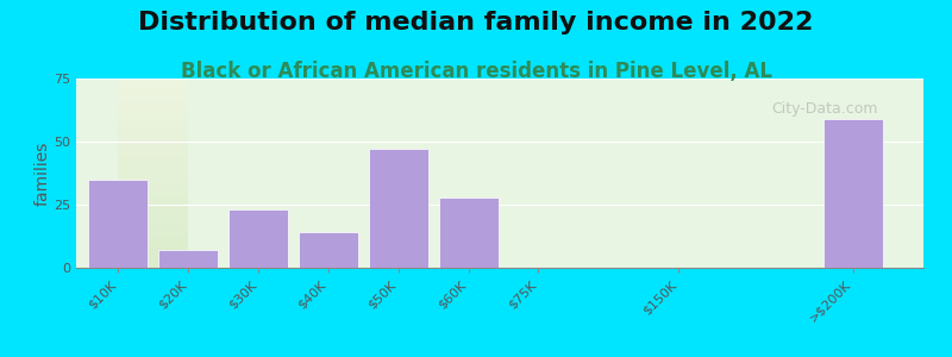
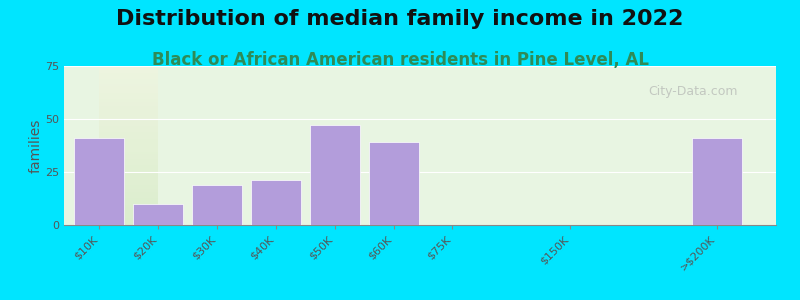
$10K: 35 -> 41
$20K: 7 -> 10
$30K: 23 -> 19
$40K: 14 -> 21
$60K: 28 -> 39
>$200K: 59 -> 41
